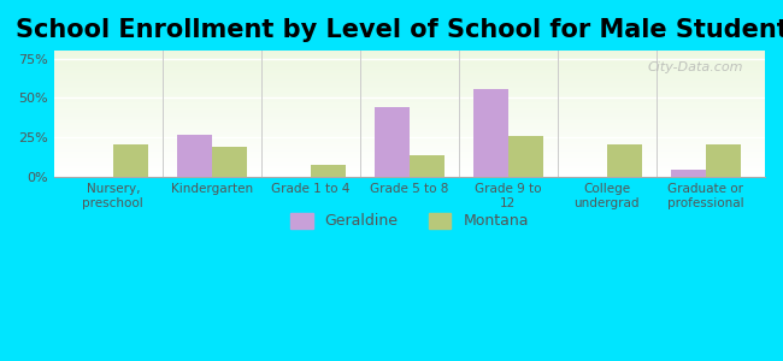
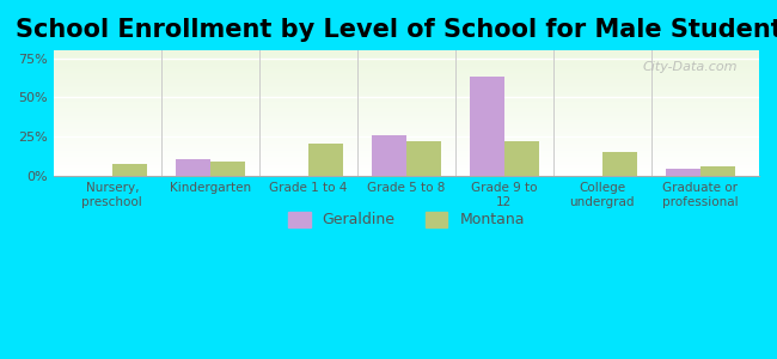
Montana/Nursery, preschool: 21% -> 8%
Geraldine/Kindergarten: 27% -> 11%
Montana/Kindergarten: 19% -> 9%
Montana/Grade 1 to 4: 8% -> 21%
Geraldine/Grade 5 to 8: 44% -> 26%
Montana/Grade 5 to 8: 14% -> 22%
Geraldine/Grade 9 to 12: 56% -> 63%
Montana/Grade 9 to 12: 26% -> 22%
Montana/College undergrad: 21% -> 15%
Montana/Graduate or professional: 21% -> 6%
